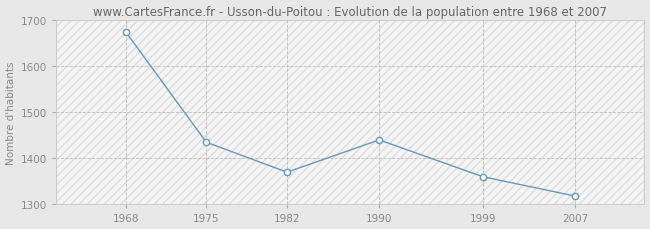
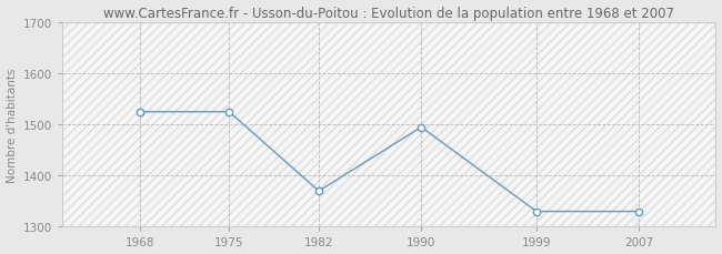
1968: 1675 -> 1525
1975: 1435 -> 1525
1990: 1440 -> 1495
1999: 1360 -> 1330
2007: 1318 -> 1330
